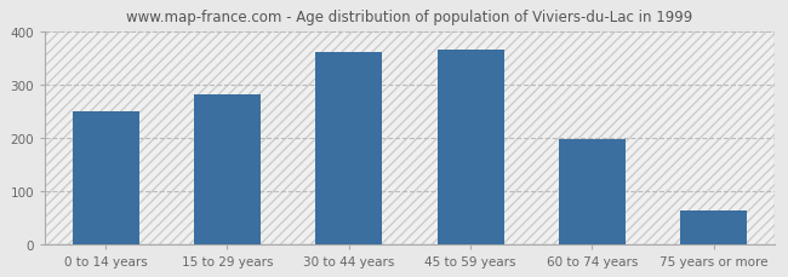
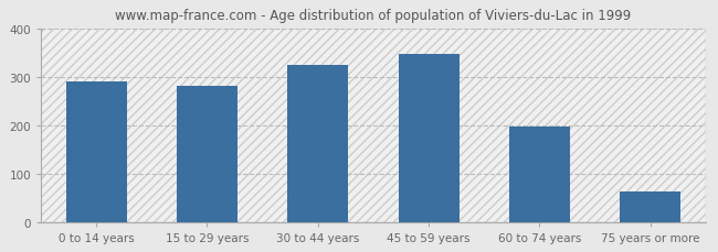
0 to 14 years: 250 -> 290
30 to 44 years: 360 -> 325
45 to 59 years: 365 -> 347
